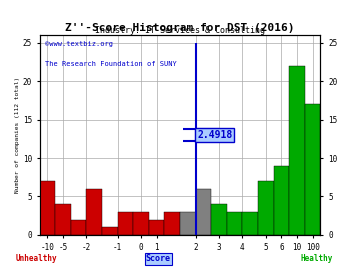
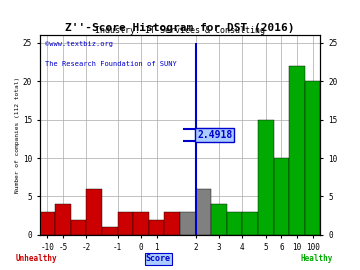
-10: 7 -> 3
5: 7 -> 15
6: 9 -> 10
100: 17 -> 20
